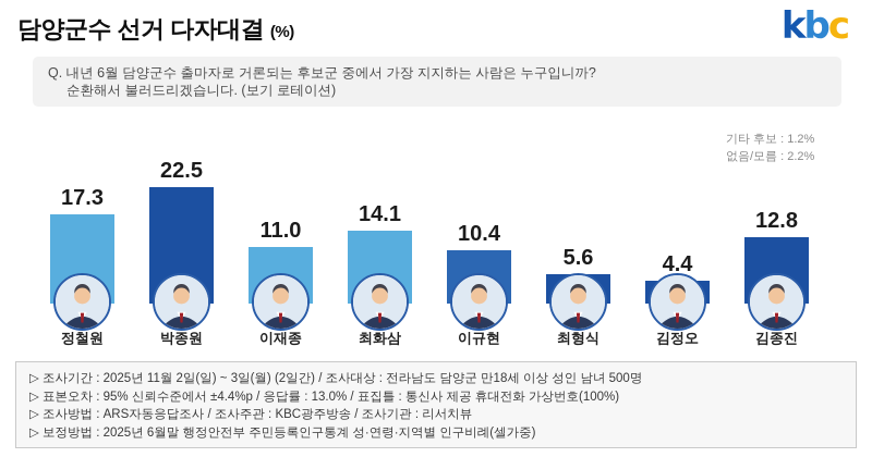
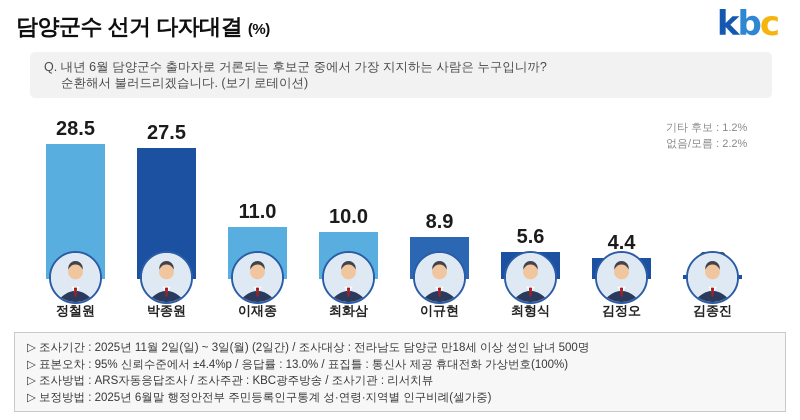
정철원: 17.3 -> 28.5
박종원: 22.5 -> 27.5
최화삼: 14.1 -> 10.0
이규현: 10.4 -> 8.9
김종진: 12.8 -> 0.8
